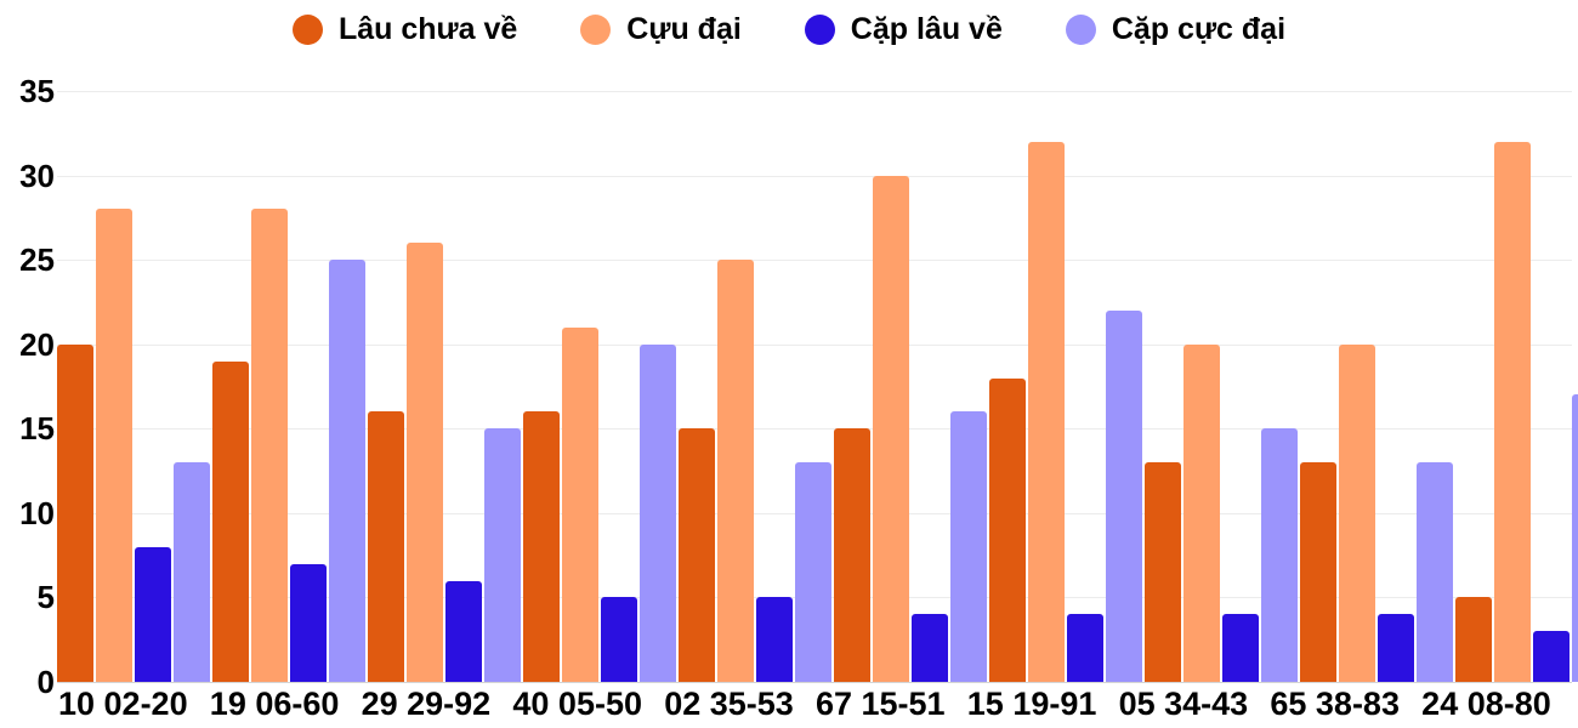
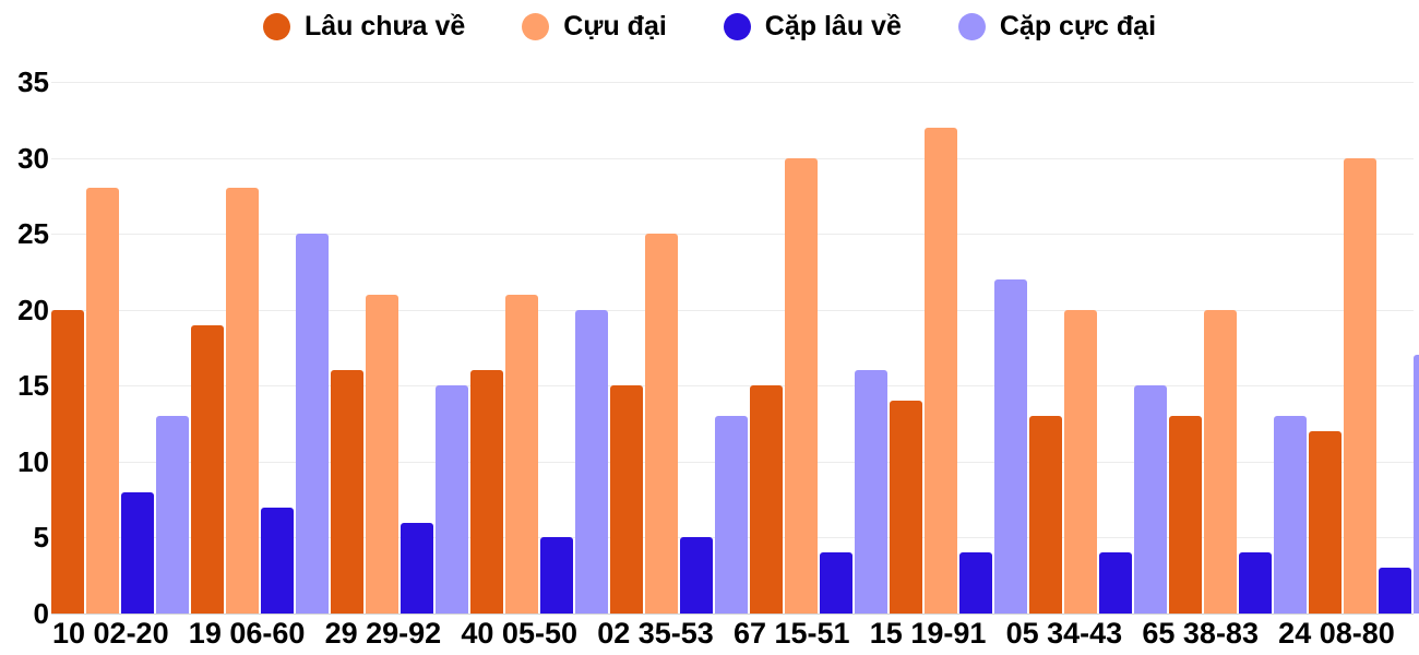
Cựu đại/29 29-92: 26 -> 21
Lâu chưa về/15 19-91: 18 -> 14
Lâu chưa về/24 08-80: 5 -> 12
Cựu đại/24 08-80: 32 -> 30
